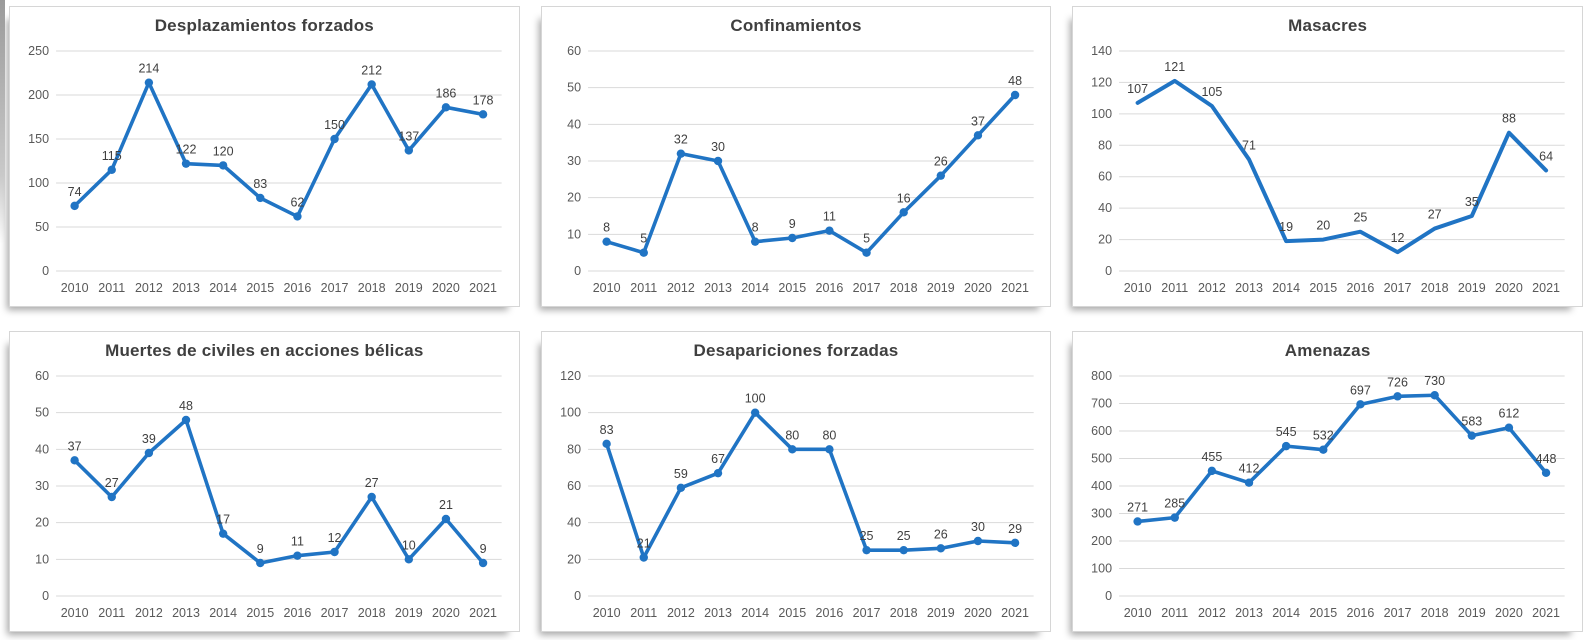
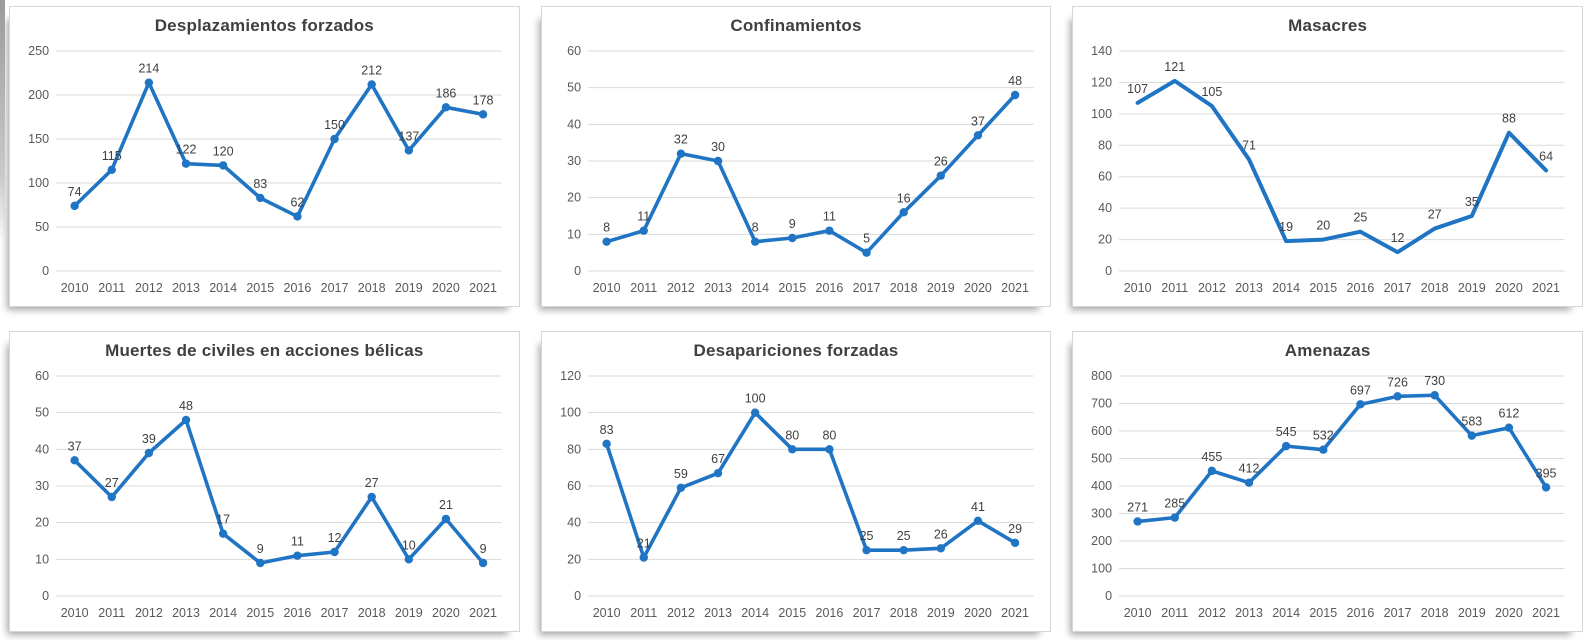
Confinamientos/2011: 5 -> 11
Desapariciones forzadas/2020: 30 -> 41
Amenazas/2021: 448 -> 395
